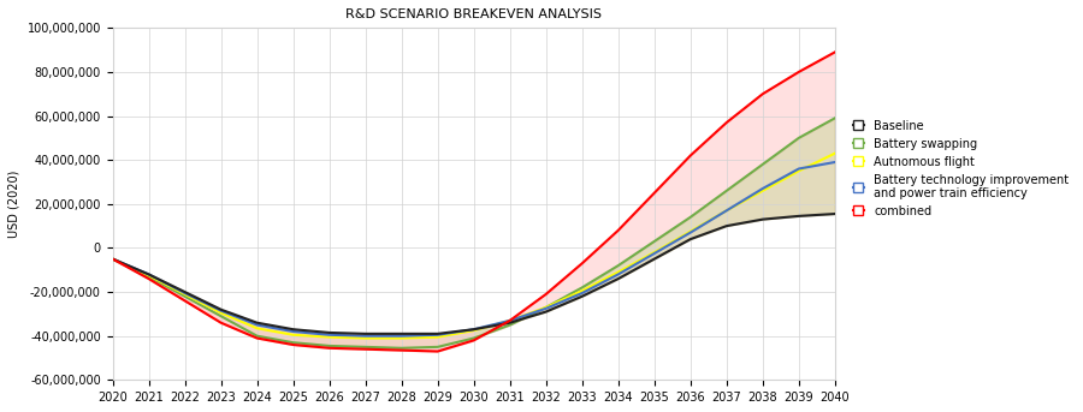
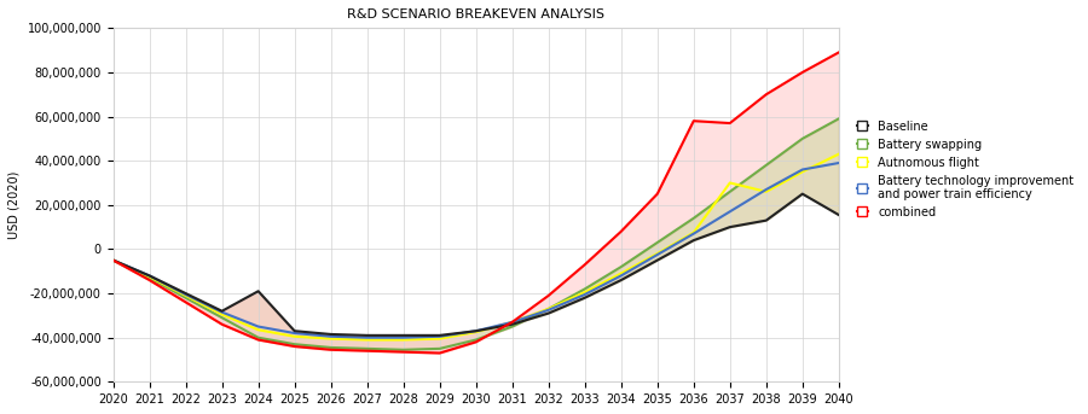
Baseline/2024: -34,000,000 -> -19,000,000
combined/2036: 42,000,000 -> 58,000,000
Autnomous flight/2037: 17,000,000 -> 30,000,000
Baseline/2039: 14,000,000 -> 25,000,000
